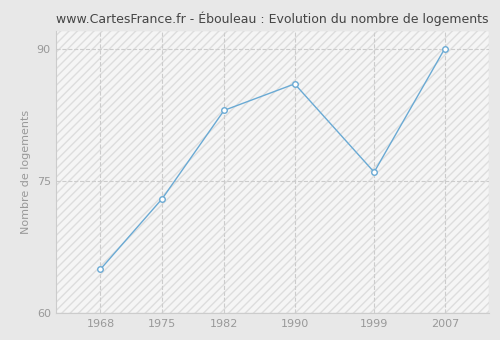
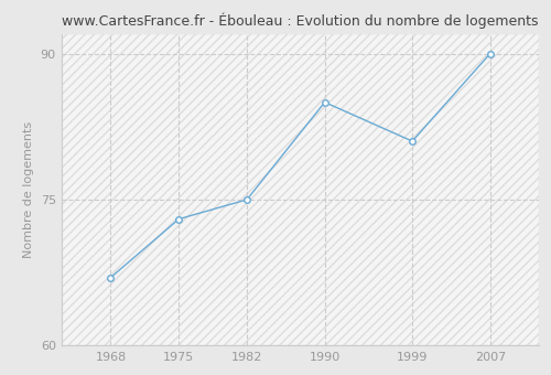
1968: 65 -> 67
1982: 83 -> 75
1990: 86 -> 85
1999: 76 -> 81
